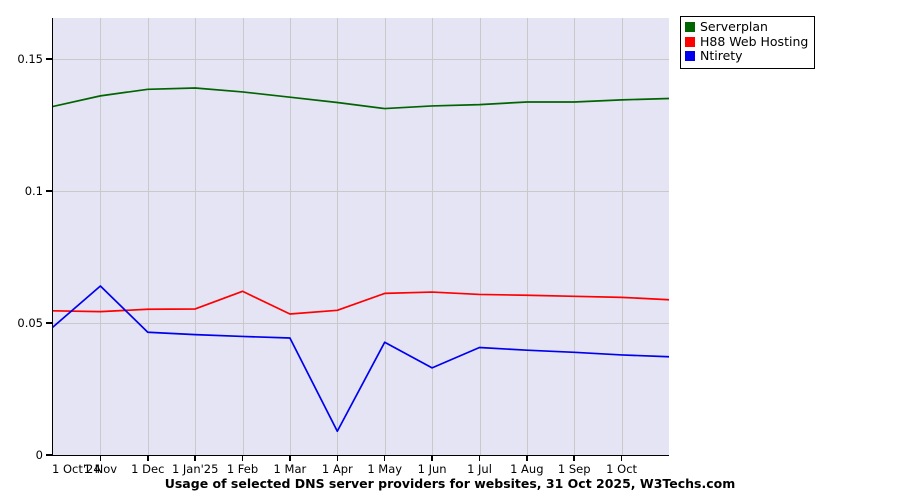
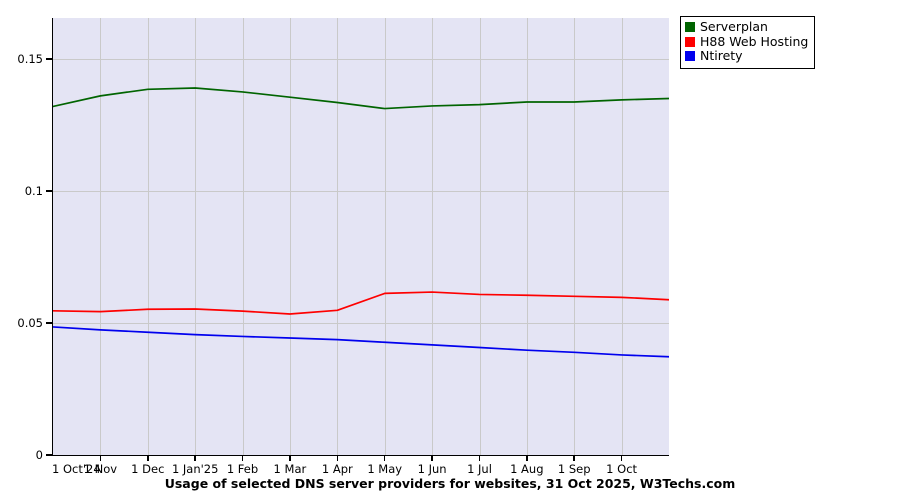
Ntirety/1 Nov: 0.064 -> 0.047
H88 Web Hosting/1 Feb: 0.062 -> 0.054
Ntirety/1 Apr: 0.009 -> 0.044
Ntirety/1 Jun: 0.033 -> 0.042
